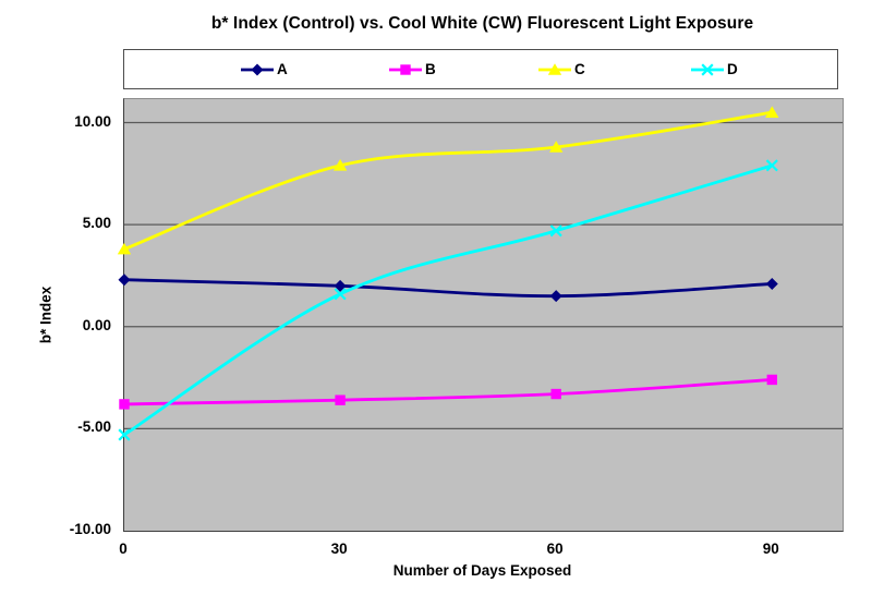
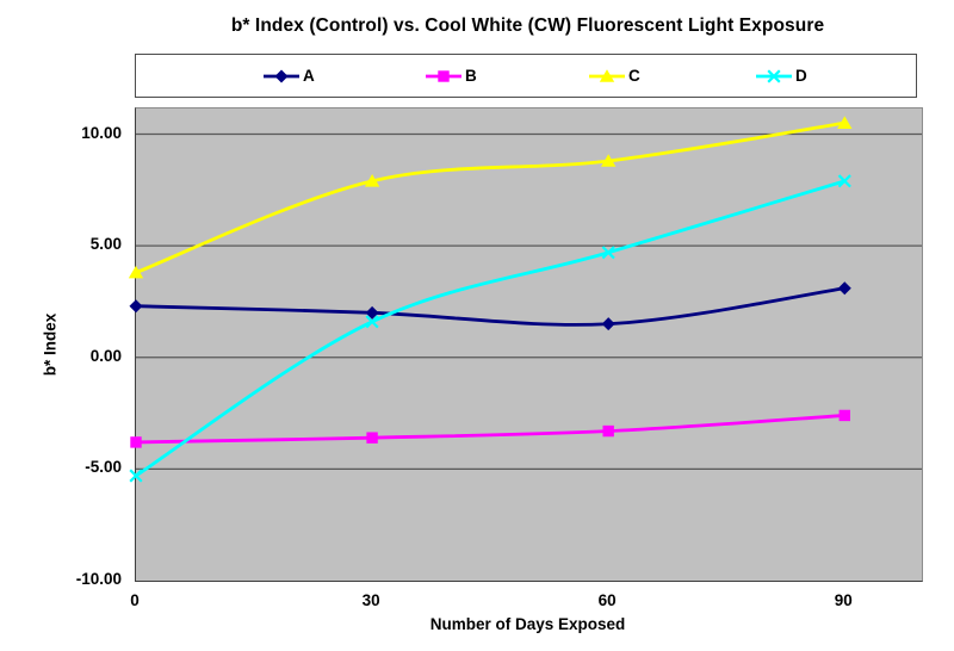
A/90: 2.1 -> 3.1
